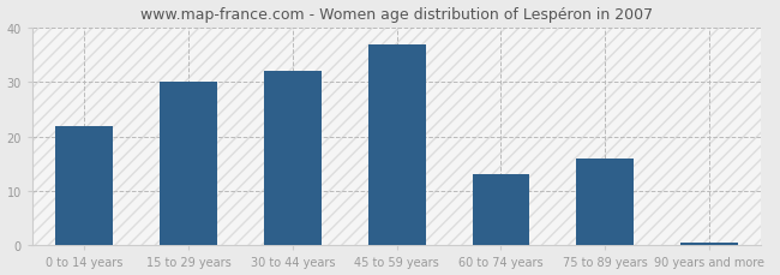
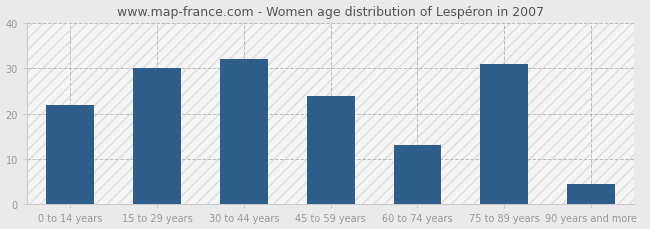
45 to 59 years: 37.0 -> 24.0
75 to 89 years: 16.0 -> 31.0
90 years and more: 0.5 -> 4.5
